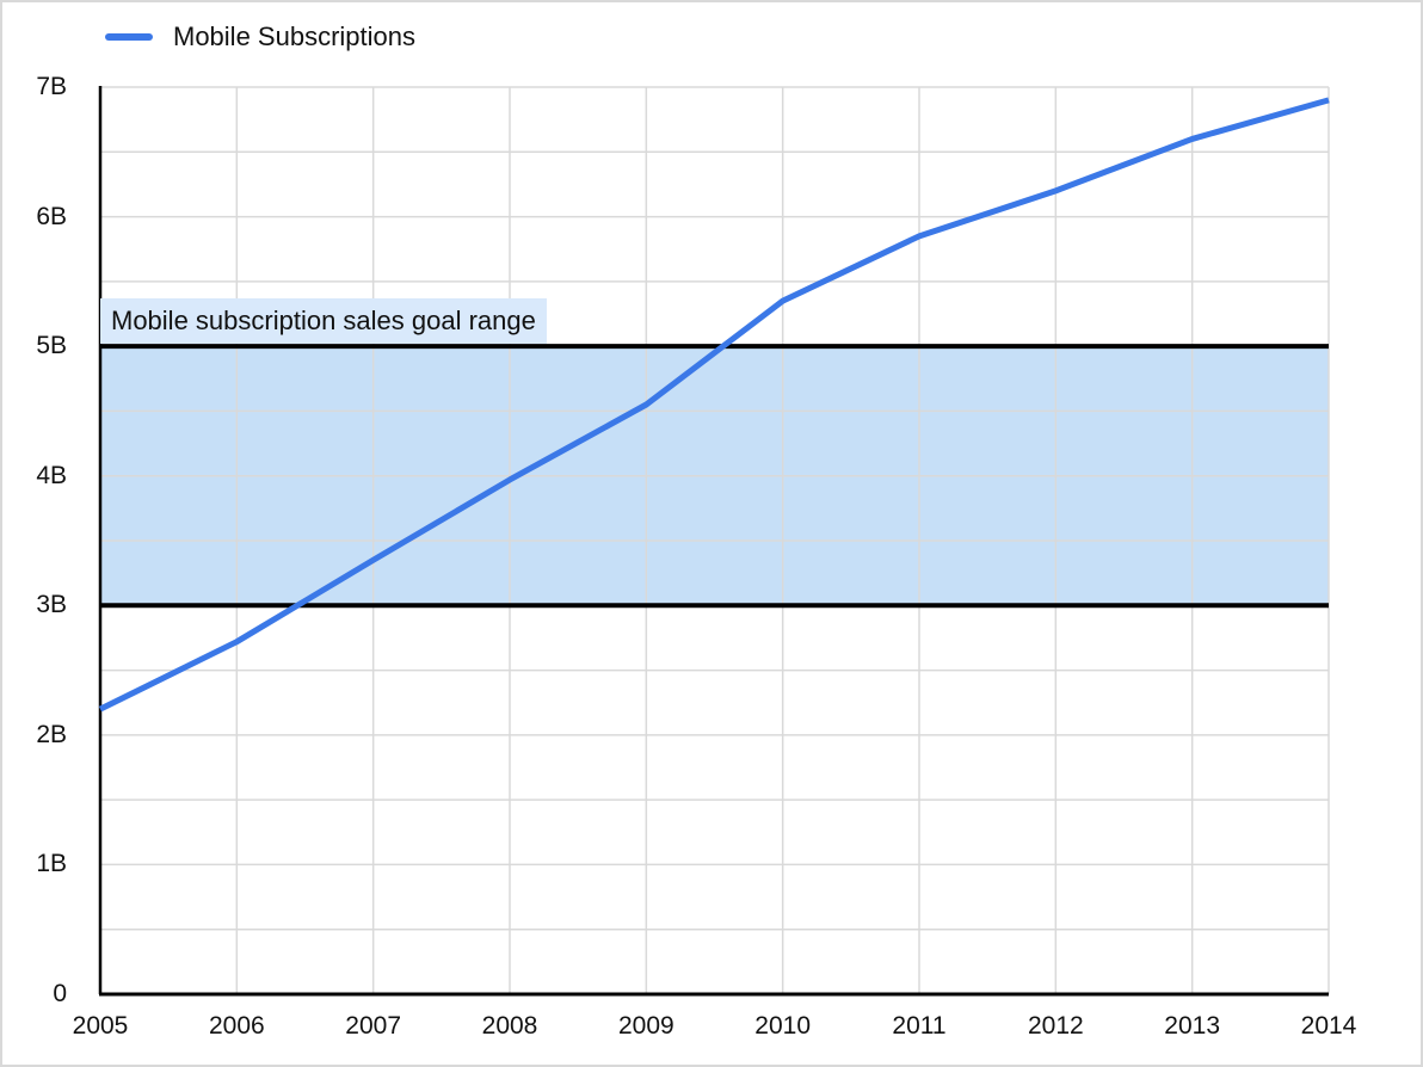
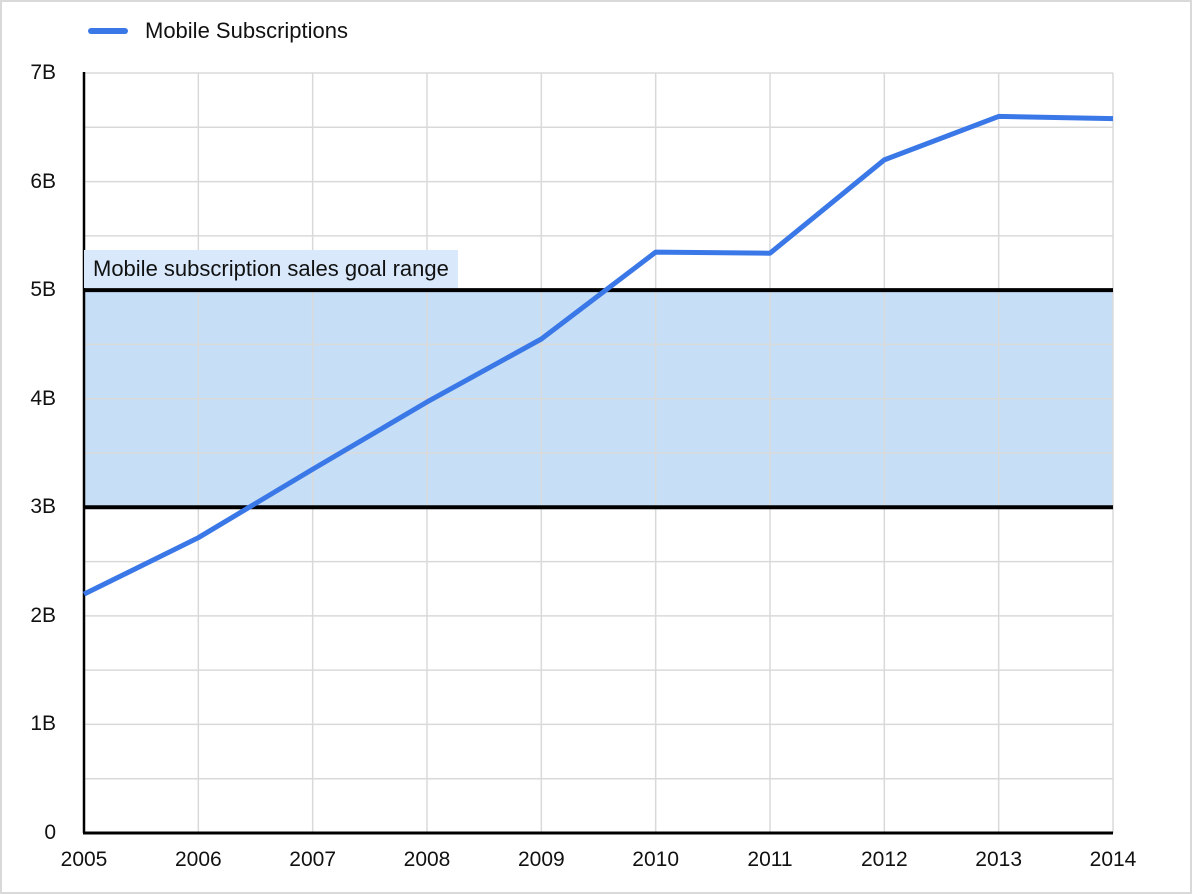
2011: 5.85B -> 5.34B
2014: 6.90B -> 6.58B
